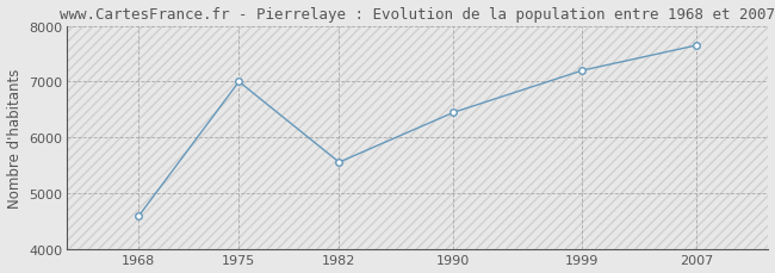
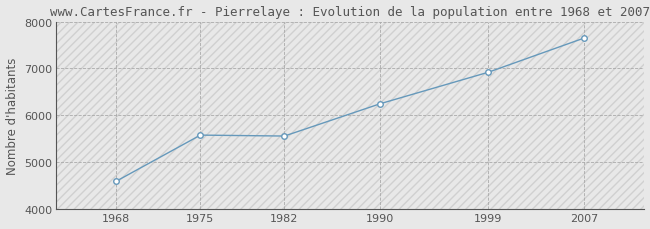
1975: 7000 -> 5580
1990: 6450 -> 6250
1999: 7200 -> 6920
